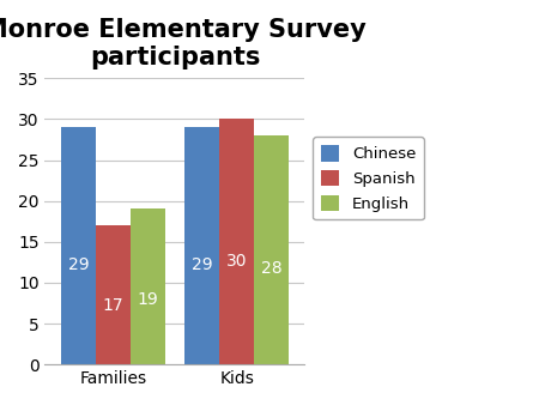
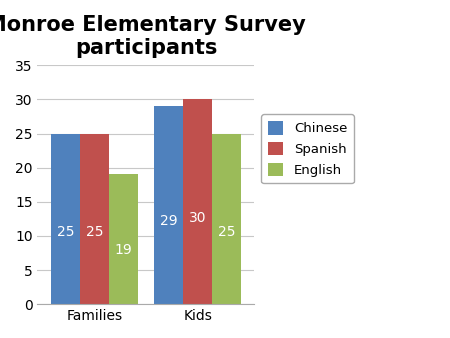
Chinese/Families: 29 -> 25
Spanish/Families: 17 -> 25
English/Kids: 28 -> 25
